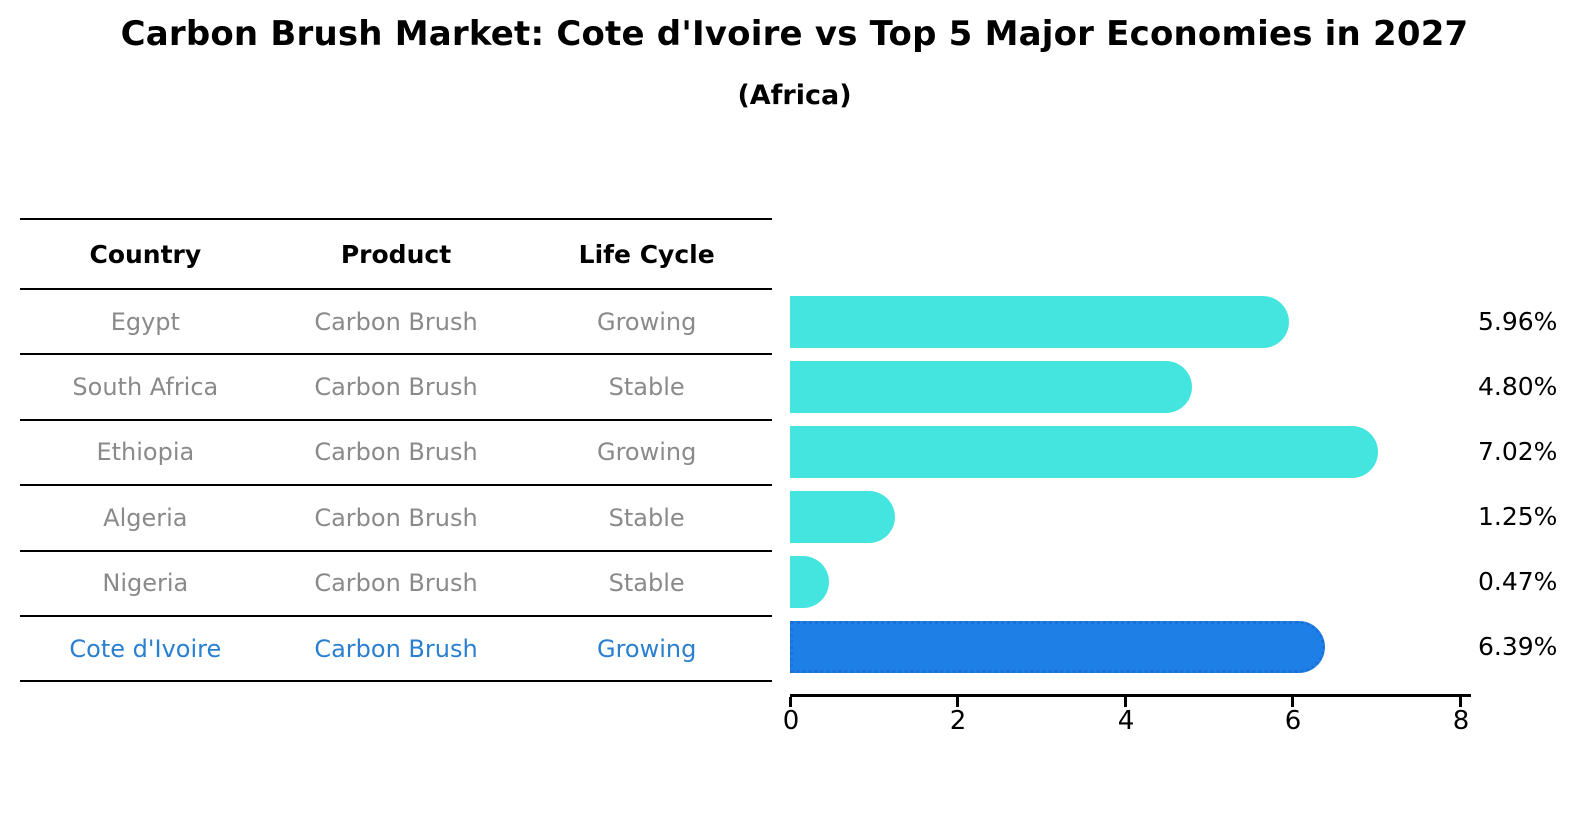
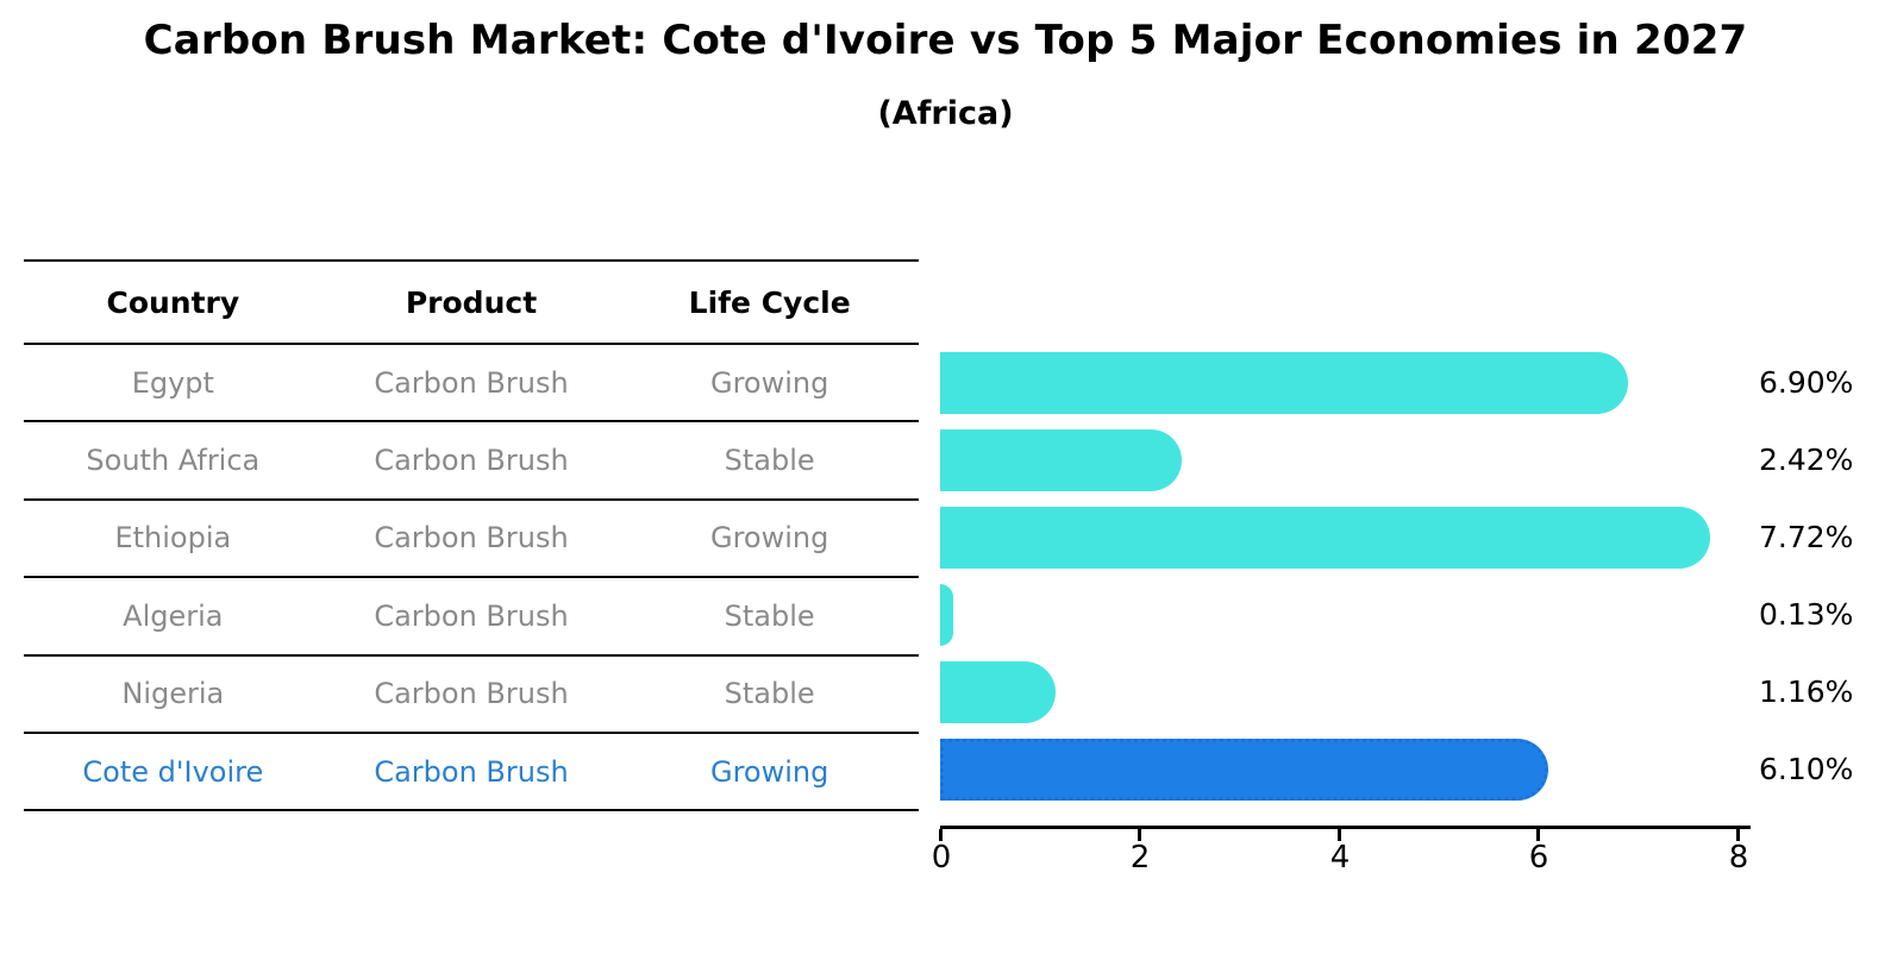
Egypt: 5.96% -> 6.90%
South Africa: 4.80% -> 2.42%
Ethiopia: 7.02% -> 7.72%
Algeria: 1.25% -> 0.13%
Nigeria: 0.47% -> 1.16%
Cote d'Ivoire: 6.39% -> 6.10%
